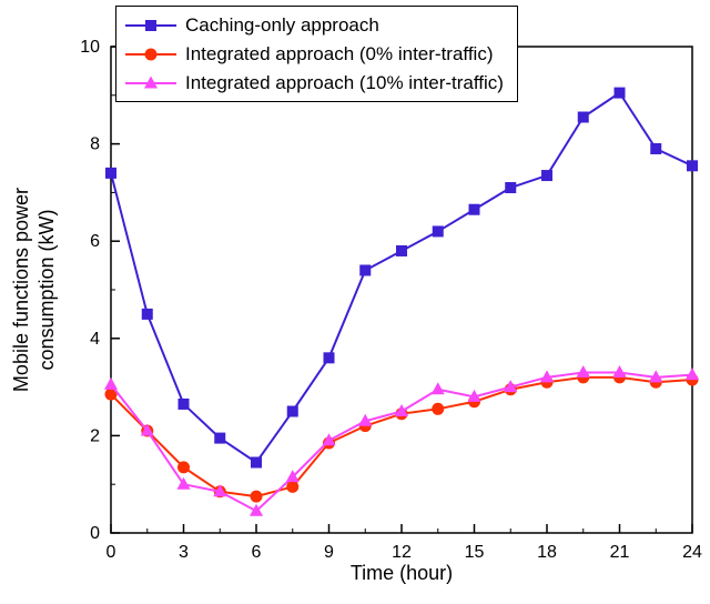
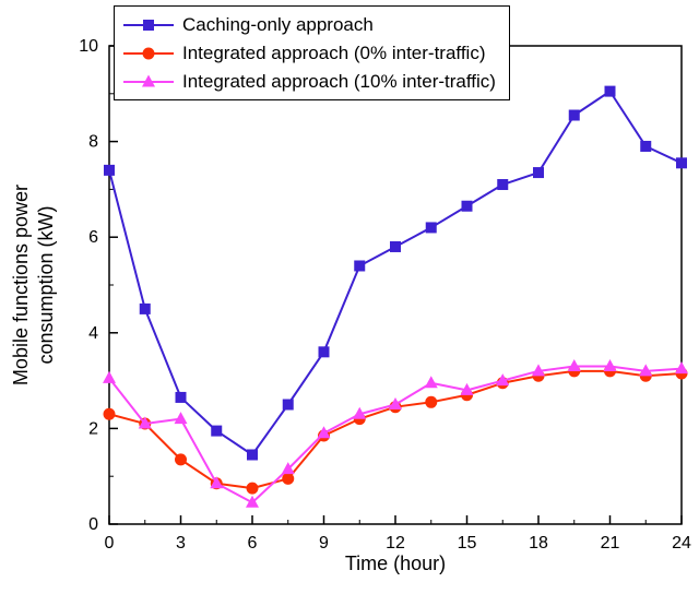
Integrated approach (0% inter-traffic)/0: 2.9 -> 2.3
Integrated approach (10% inter-traffic)/3: 1.0 -> 2.2
